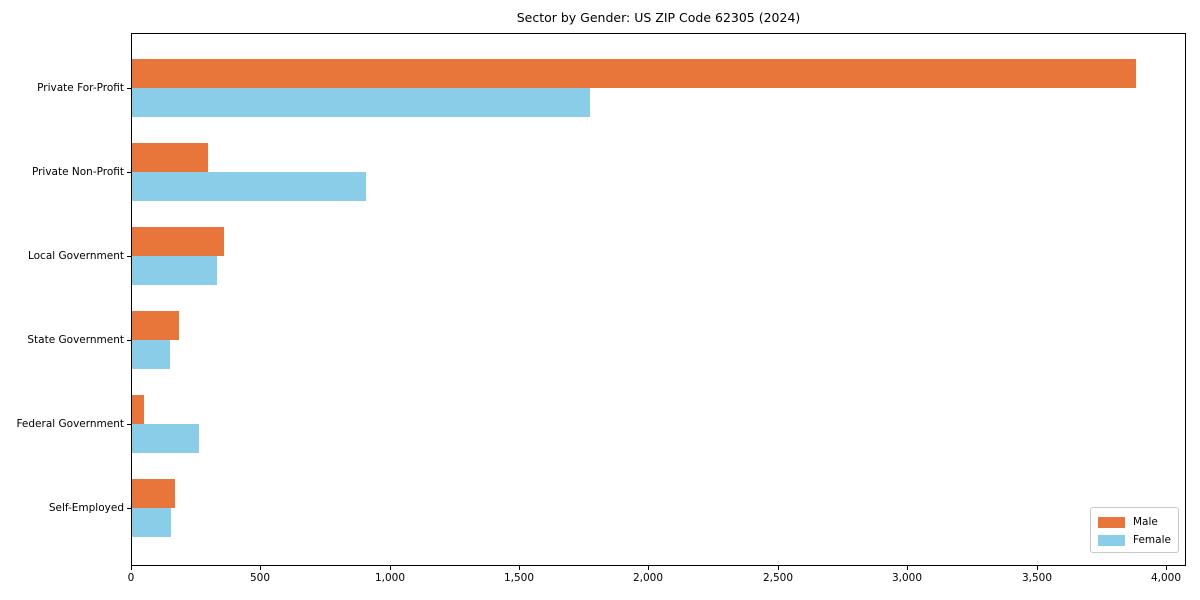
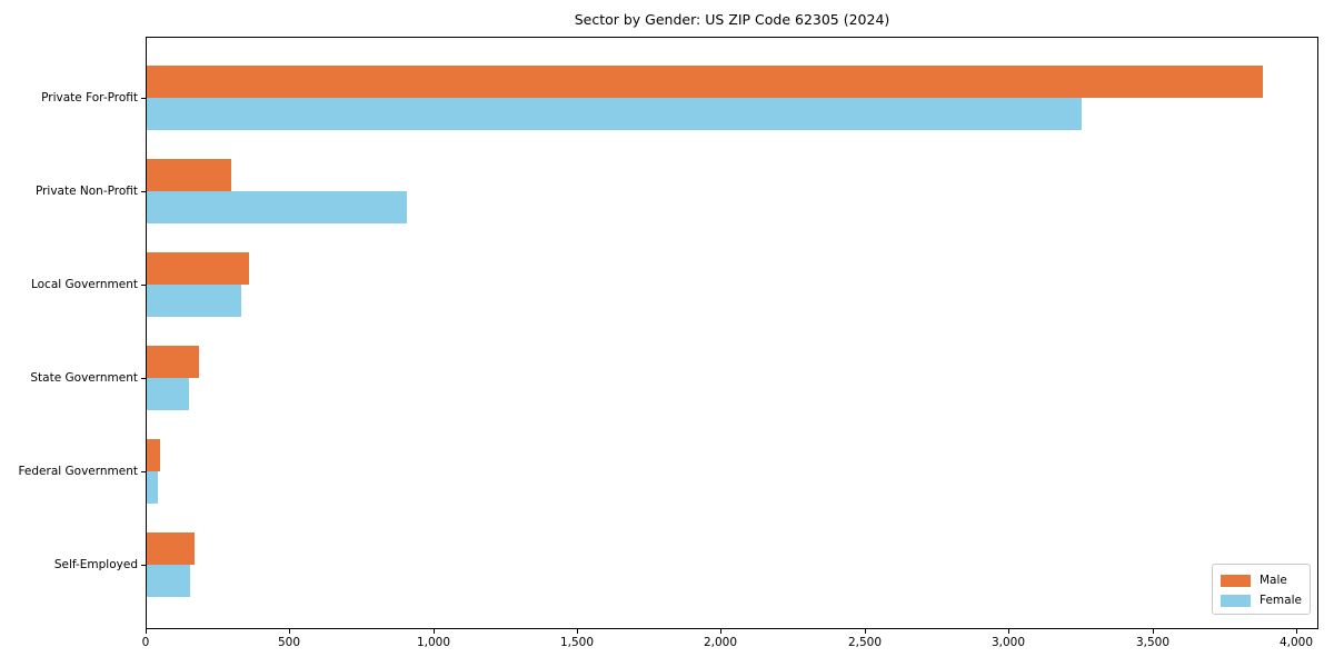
Female/Private For-Profit: 1770 -> 3250
Female/Federal Government: 260 -> 40
